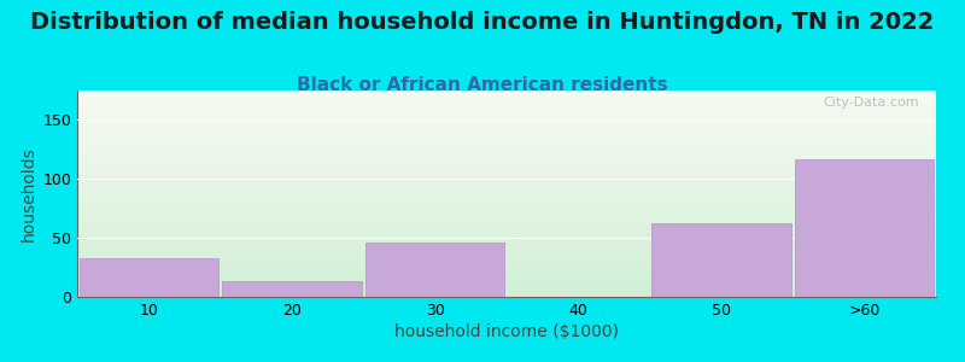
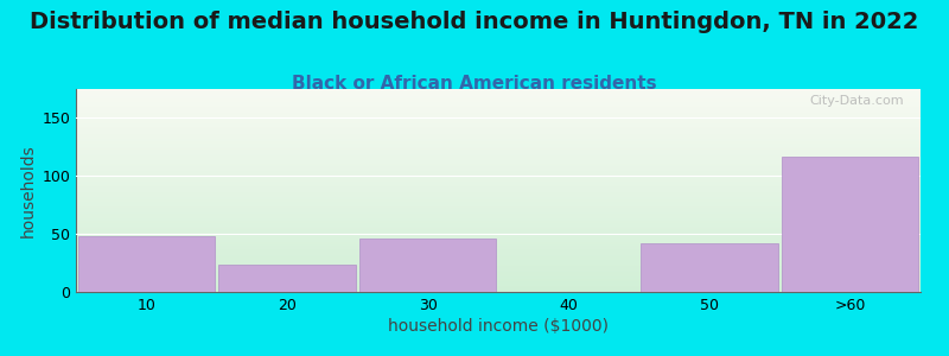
10: 33 -> 48
20: 13 -> 24
50: 62 -> 42
